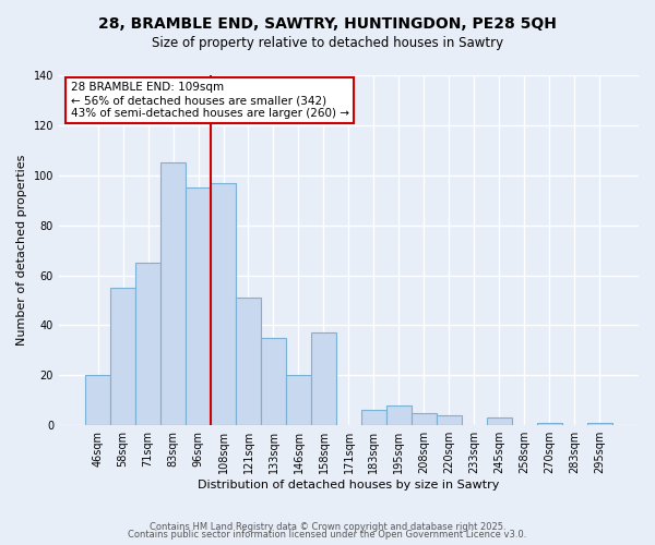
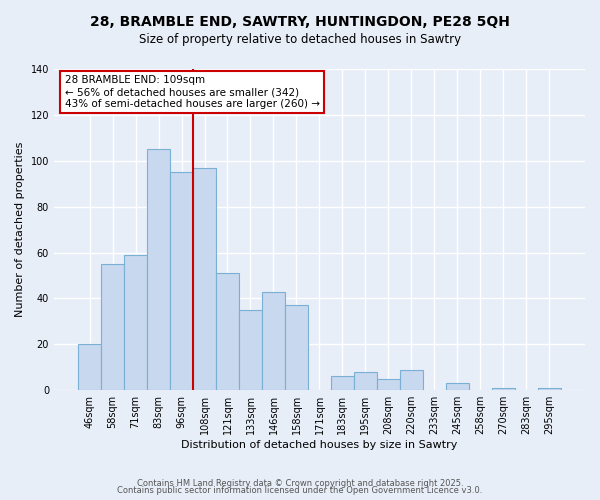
71sqm: 65 -> 59
146sqm: 20 -> 43
220sqm: 4 -> 9
